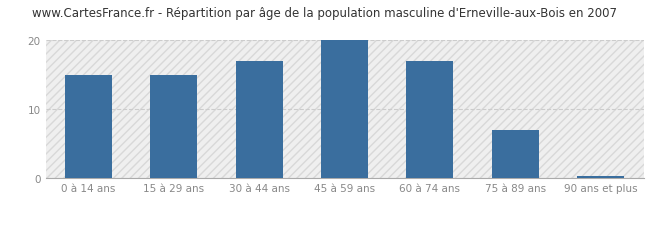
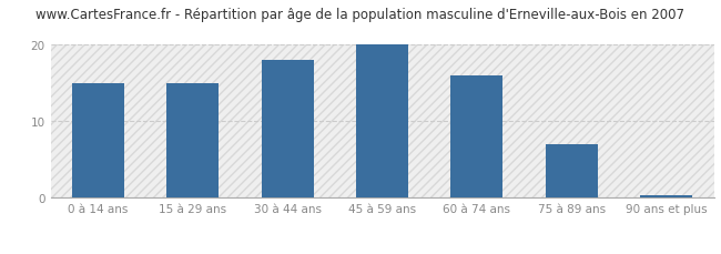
30 à 44 ans: 17.0 -> 18.0
60 à 74 ans: 17.0 -> 16.0
